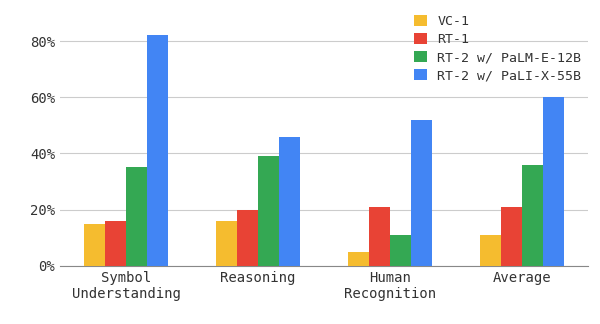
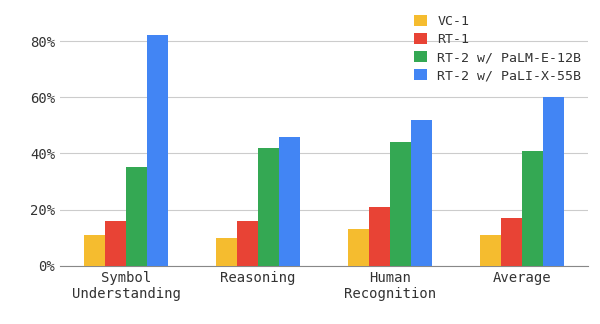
VC-1/Symbol Understanding: 15% -> 11%
VC-1/Reasoning: 16% -> 10%
RT-1/Reasoning: 20% -> 16%
RT-2 w/ PaLM-E-12B/Reasoning: 39% -> 42%
VC-1/Human Recognition: 5% -> 13%
RT-2 w/ PaLM-E-12B/Human Recognition: 11% -> 44%
RT-1/Average: 21% -> 17%
RT-2 w/ PaLM-E-12B/Average: 36% -> 41%
